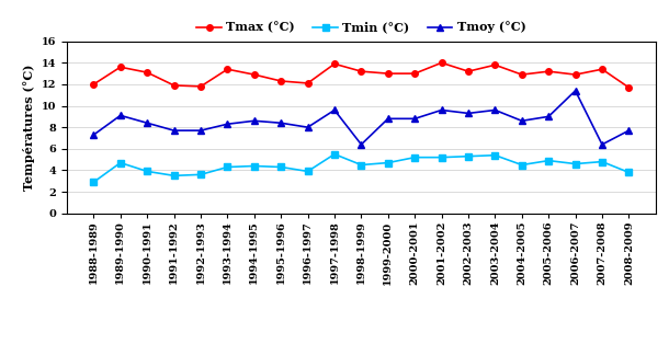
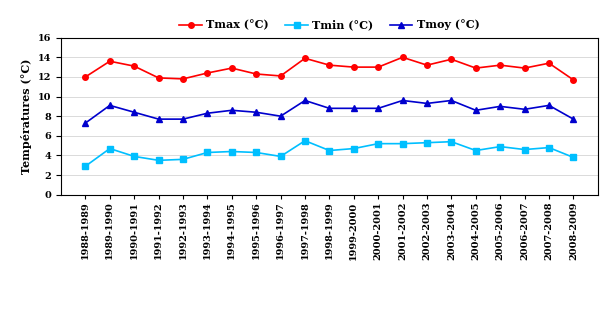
Tmax (°C)/1993-1994: 13.4 -> 12.4
Tmoy (°C)/1998-1999: 6.4 -> 8.8
Tmoy (°C)/2006-2007: 11.4 -> 8.7
Tmoy (°C)/2007-2008: 6.4 -> 9.1
